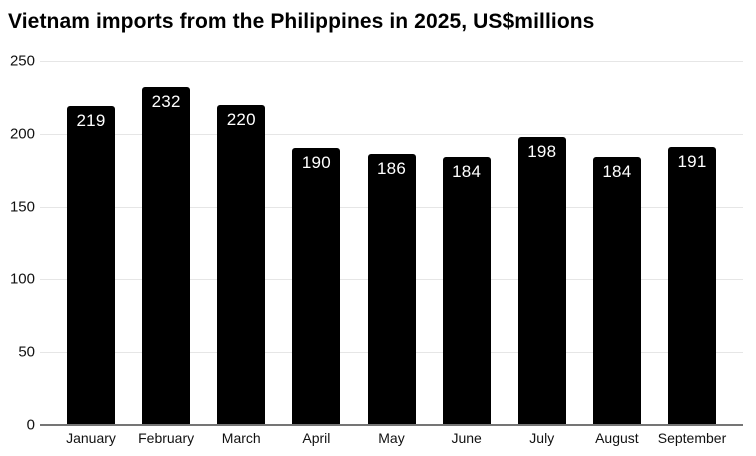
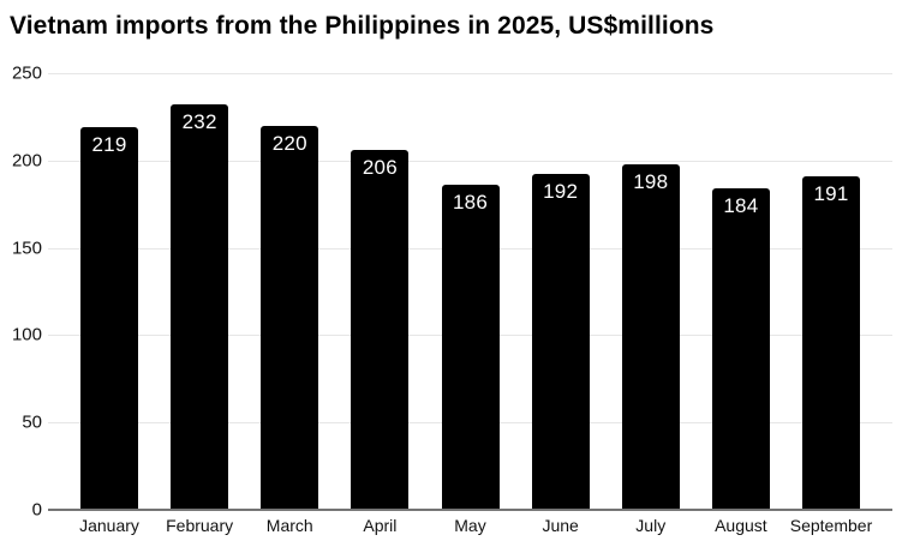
April: 190 -> 206
June: 184 -> 192
